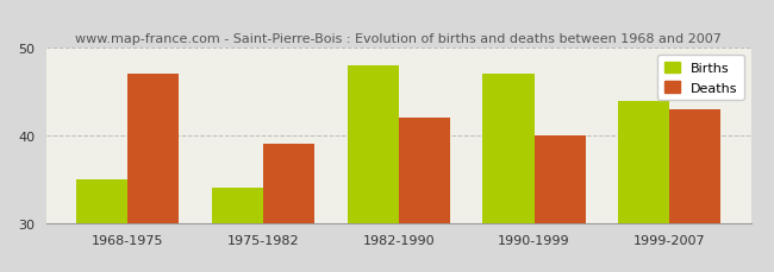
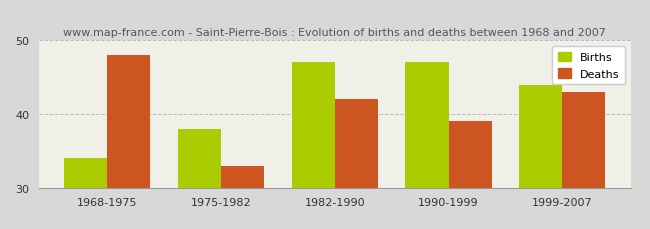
Births/1968-1975: 35 -> 34
Deaths/1968-1975: 47 -> 48
Births/1975-1982: 34 -> 38
Deaths/1975-1982: 39 -> 33
Births/1982-1990: 48 -> 47
Deaths/1990-1999: 40 -> 39
